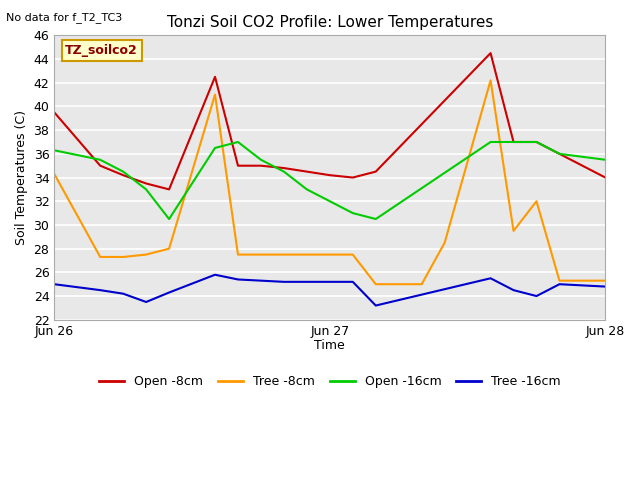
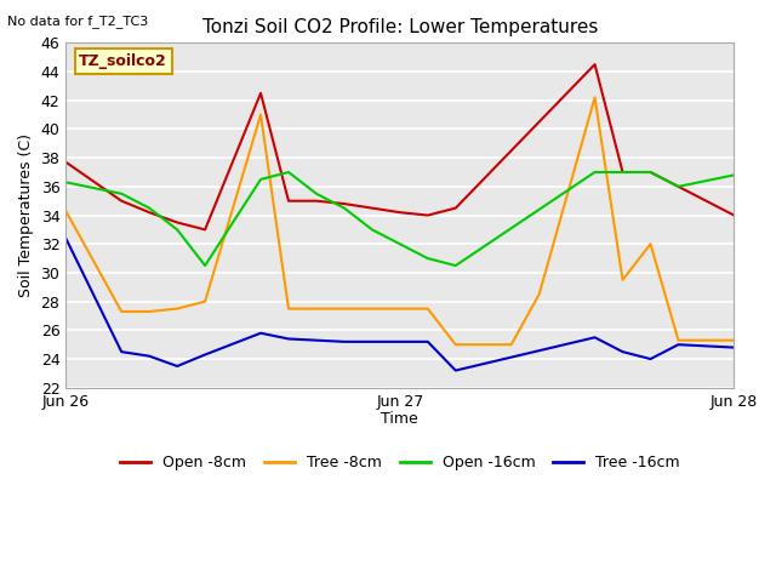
Open -8cm/Jun 26: 39.5 -> 37.7
Tree -16cm/Jun 26: 25.0 -> 32.4
Open -16cm/Jun 28: 35.5 -> 36.8
